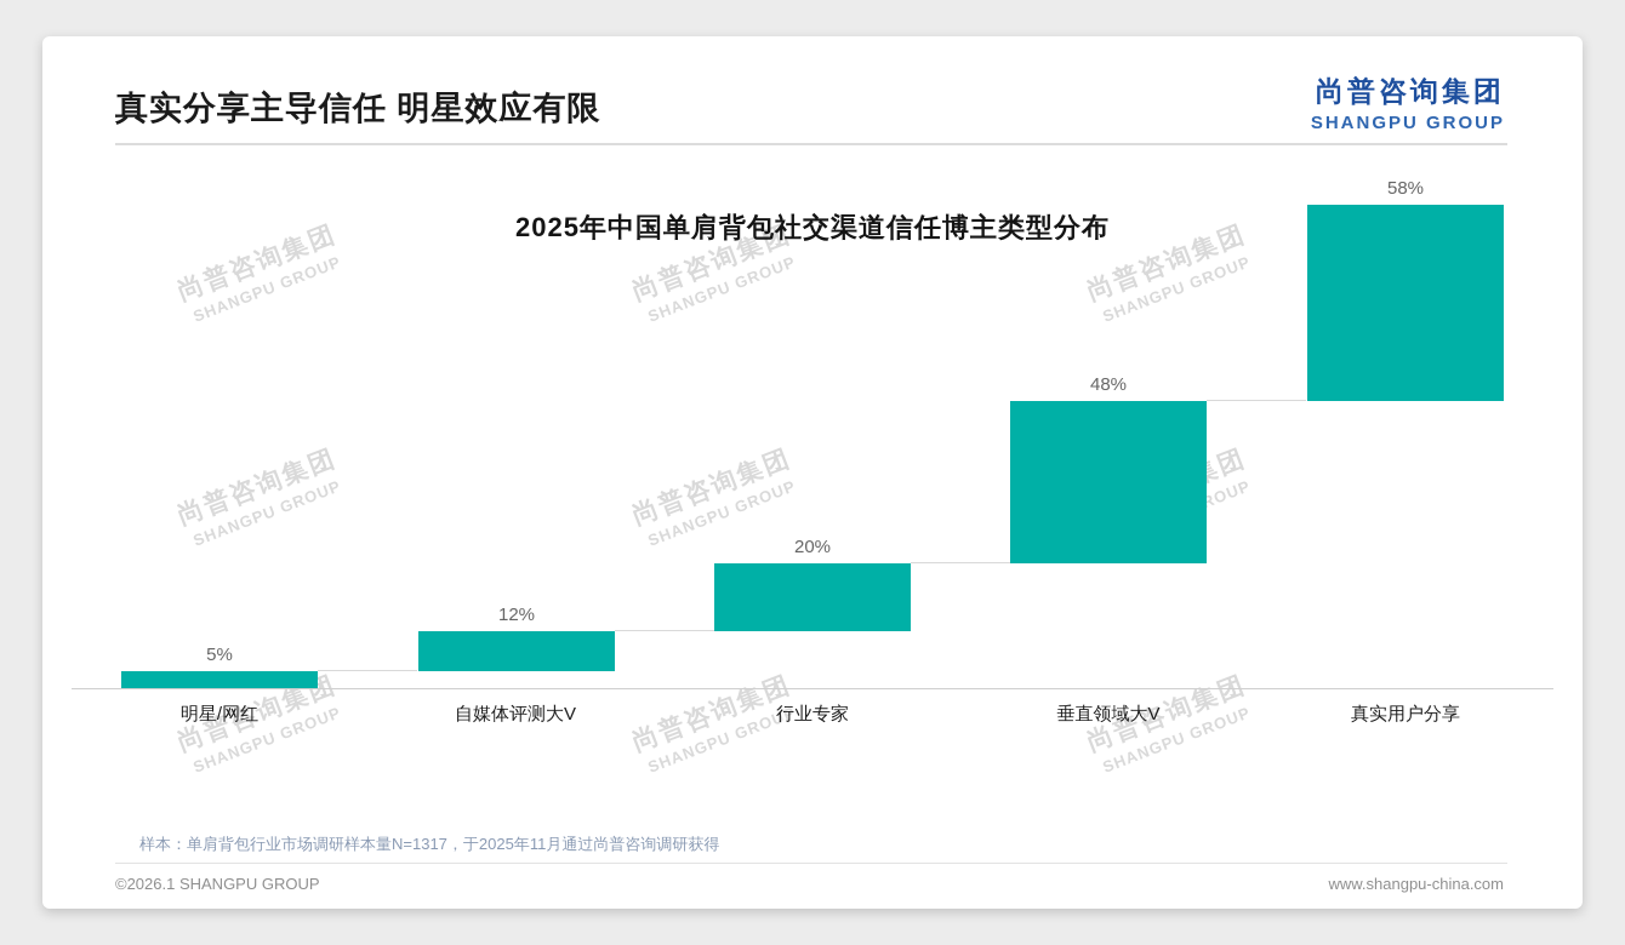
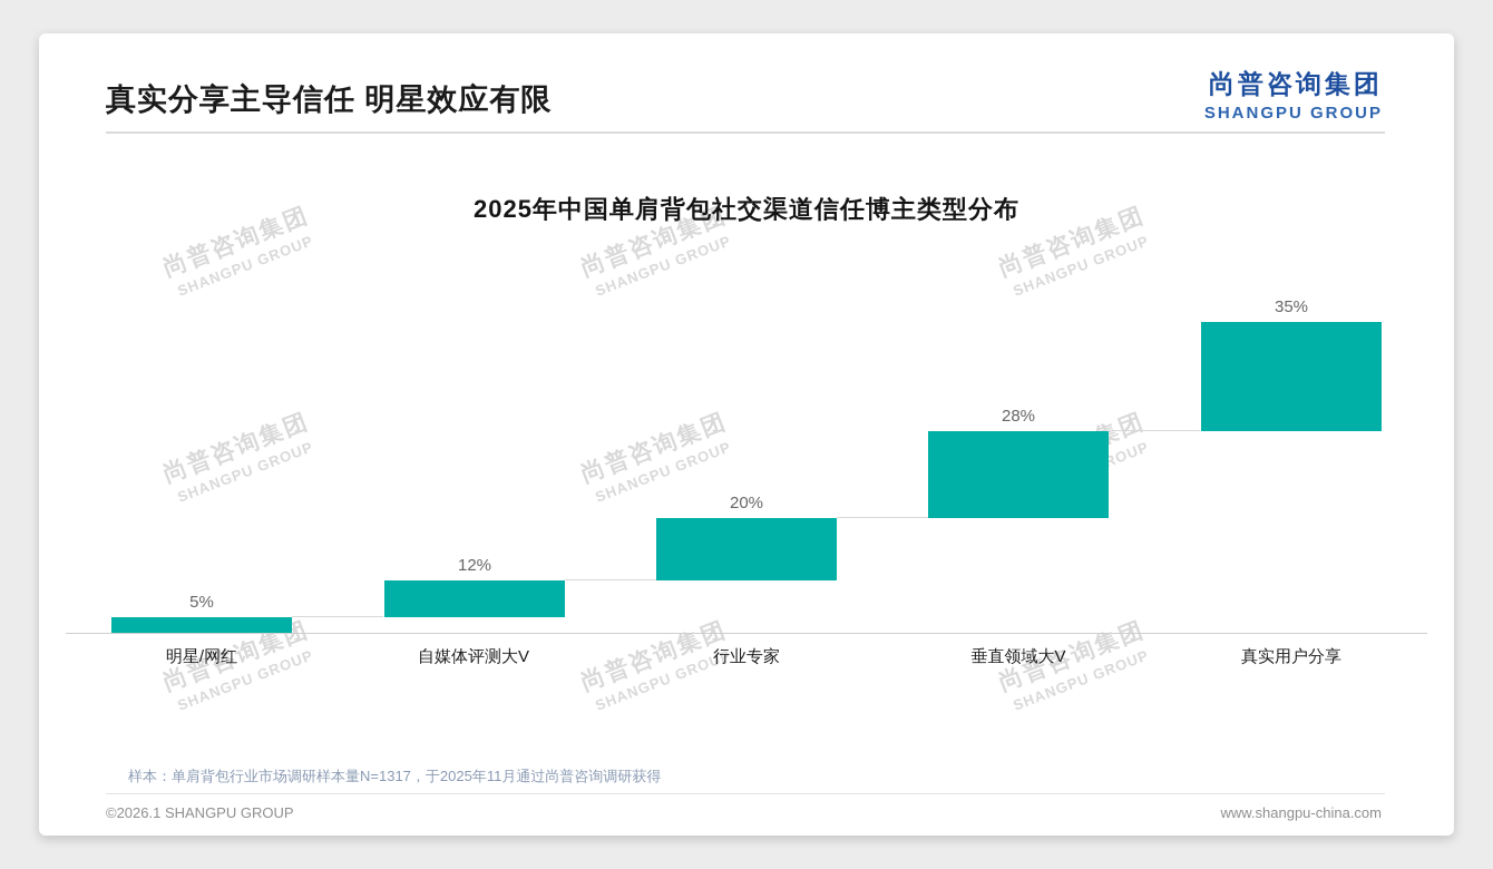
垂直领域大V: 48% -> 28%
真实用户分享: 58% -> 35%
